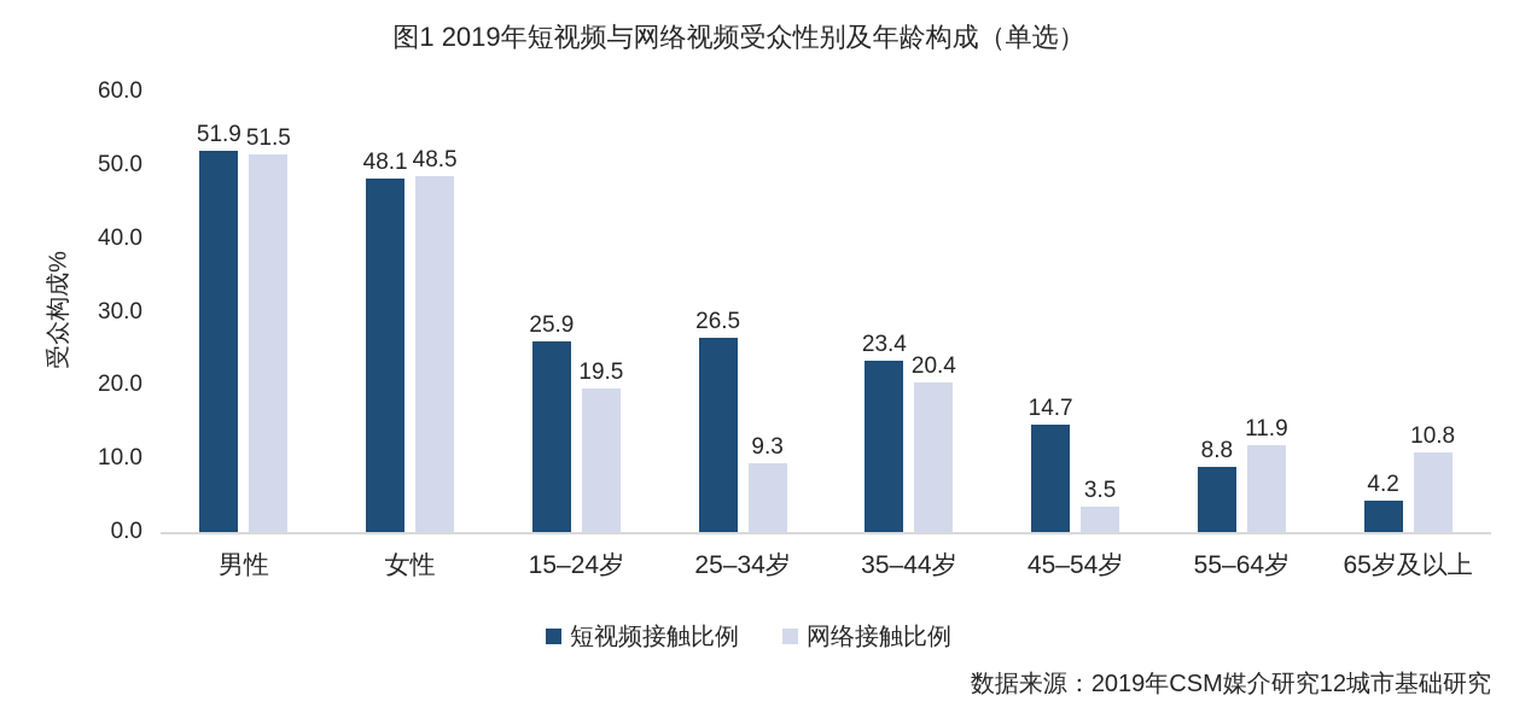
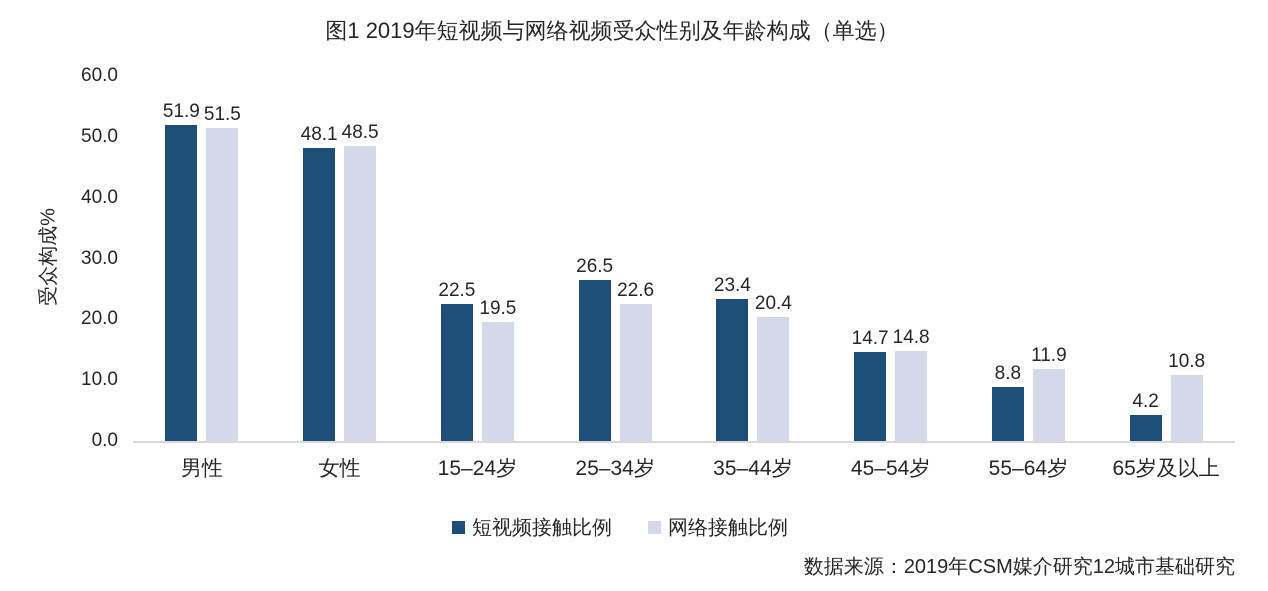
短视频接触比例/15–24岁: 25.9 -> 22.5
网络接触比例/25–34岁: 9.3 -> 22.6
网络接触比例/45–54岁: 3.5 -> 14.8
